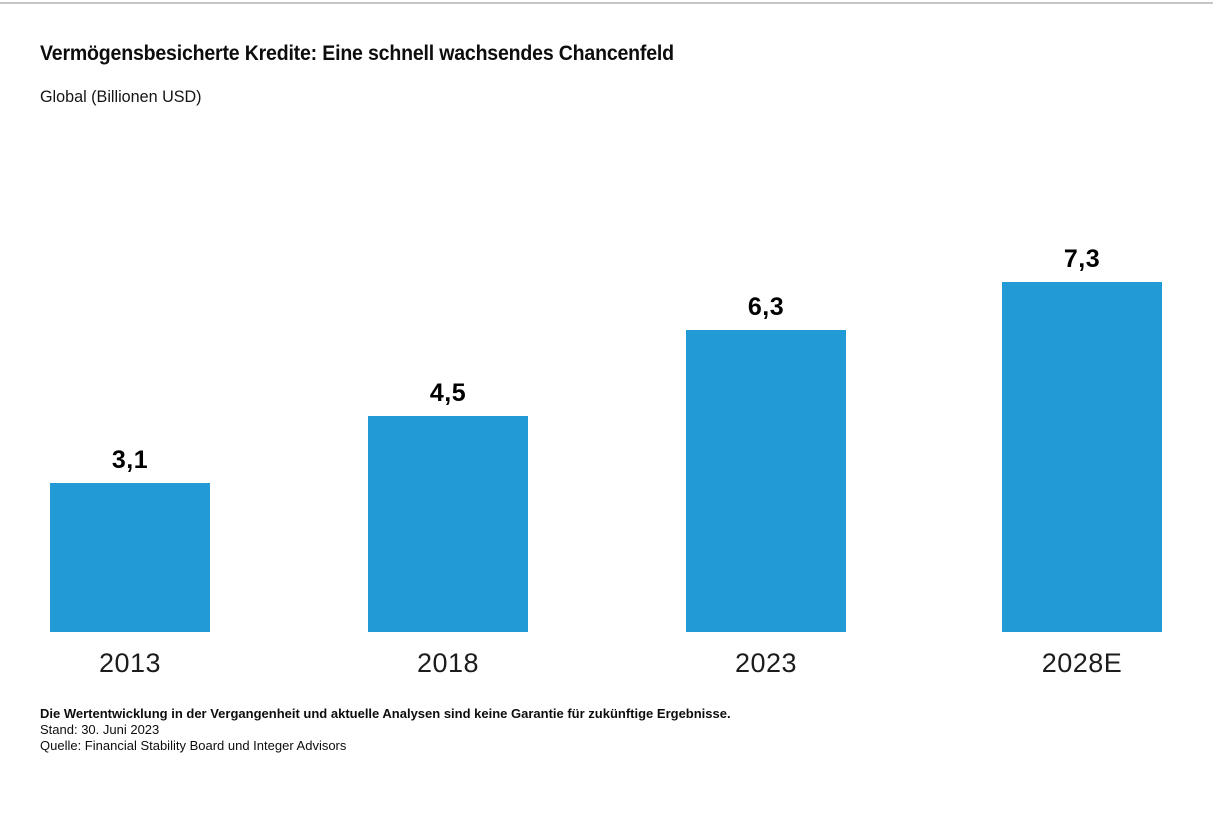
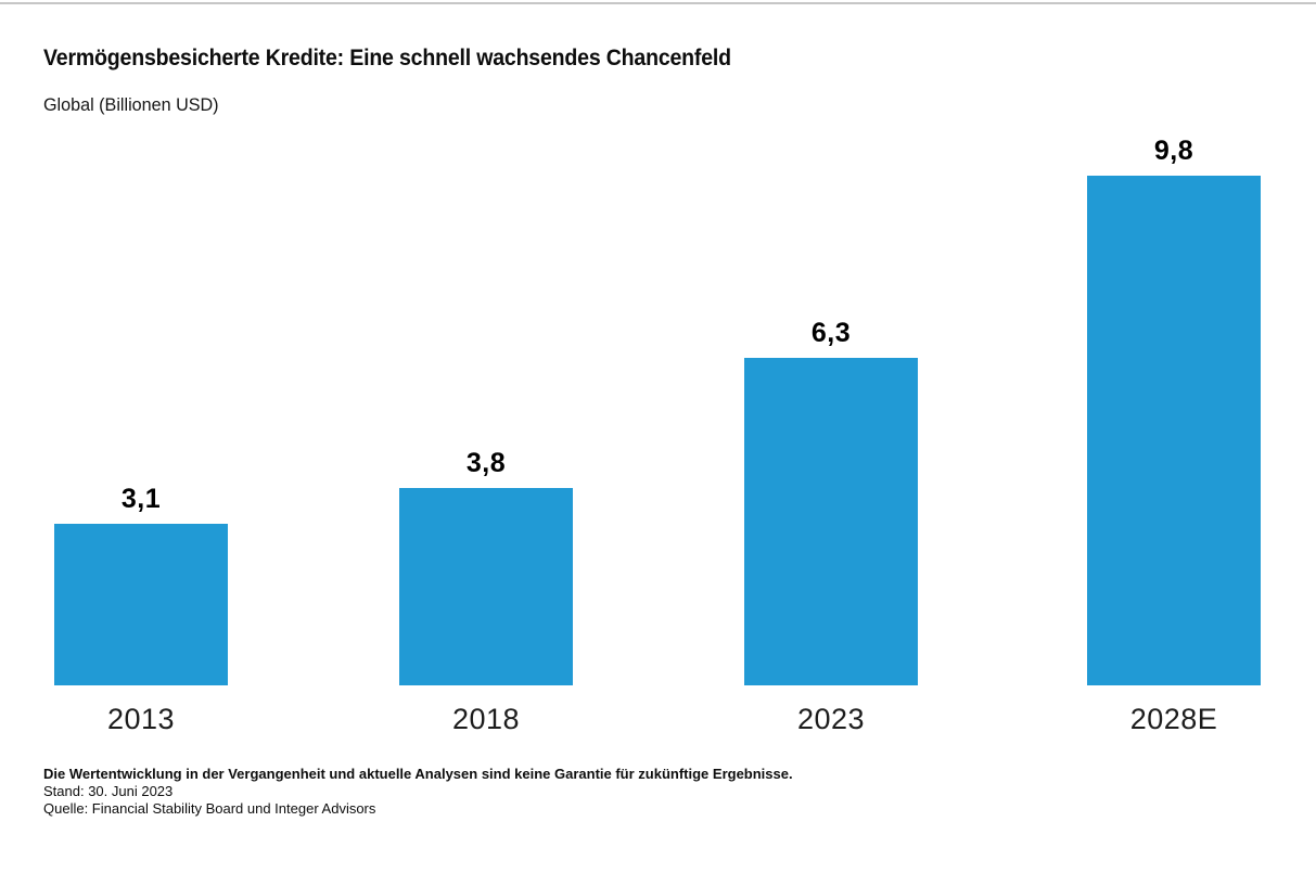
2018: 4,5 -> 3,8
2028E: 7,3 -> 9,8
